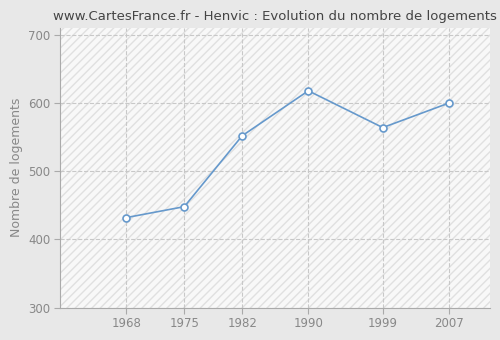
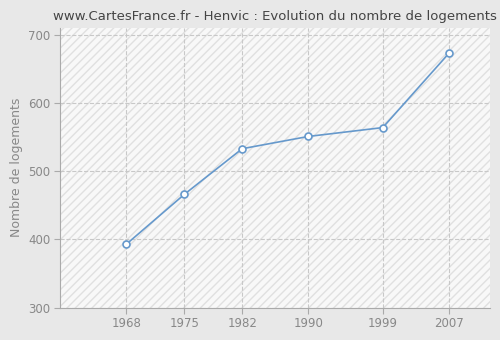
1968: 432 -> 393
1975: 448 -> 466
1982: 552 -> 533
1990: 618 -> 551
2007: 600 -> 673
